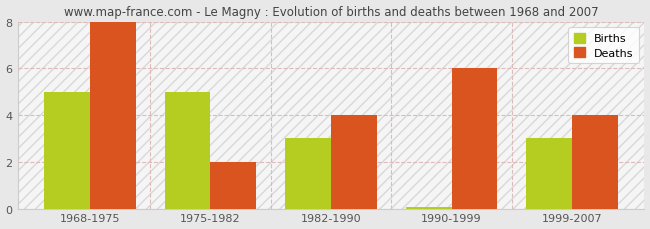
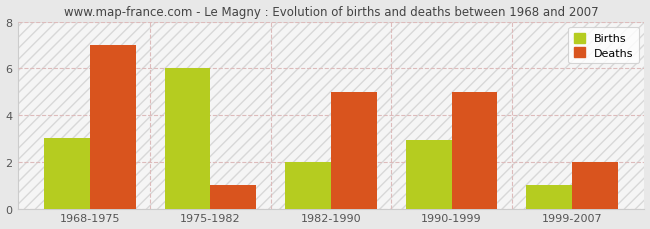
Births/1968-1975: 5.00 -> 3.00
Deaths/1968-1975: 8 -> 7
Births/1975-1982: 5.00 -> 6.00
Deaths/1975-1982: 2 -> 1
Births/1982-1990: 3.00 -> 2.00
Deaths/1982-1990: 4 -> 5
Births/1990-1999: 0.05 -> 2.95
Deaths/1990-1999: 6 -> 5
Births/1999-2007: 3.00 -> 1.00
Deaths/1999-2007: 4 -> 2
